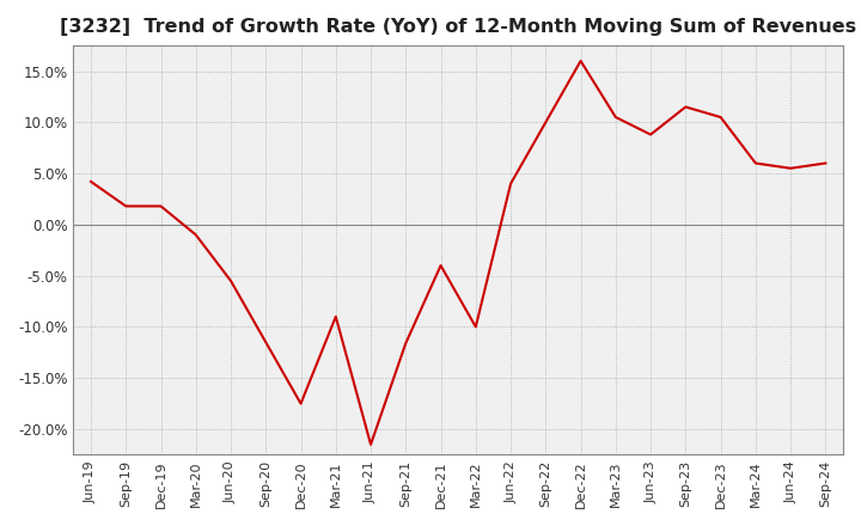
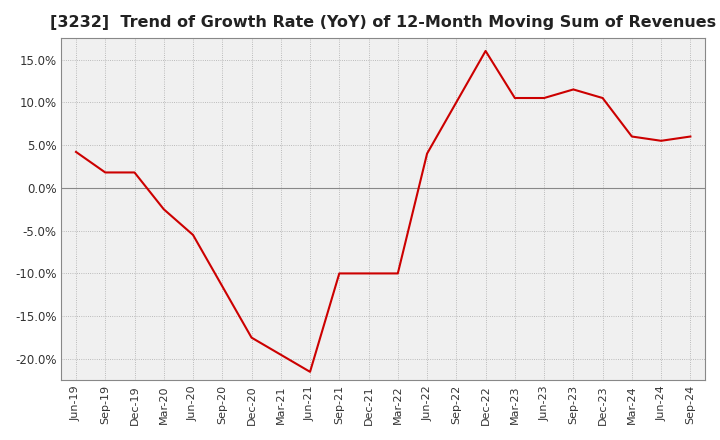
Mar-20: -1.0% -> -2.5%
Mar-21: -9.0% -> -19.5%
Sep-21: -11.6% -> -10.0%
Dec-21: -4.0% -> -10.0%
Jun-23: 8.8% -> 10.5%
